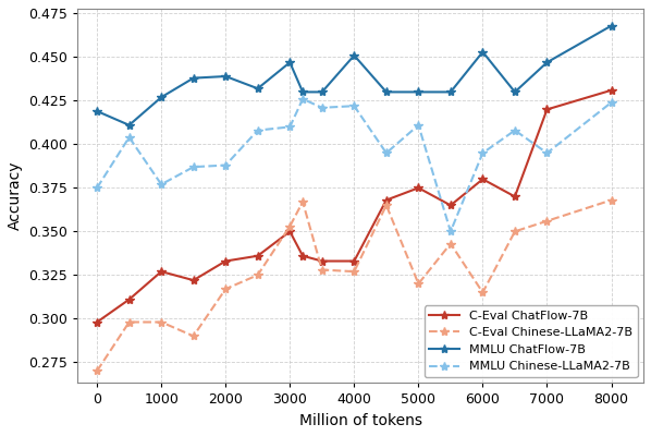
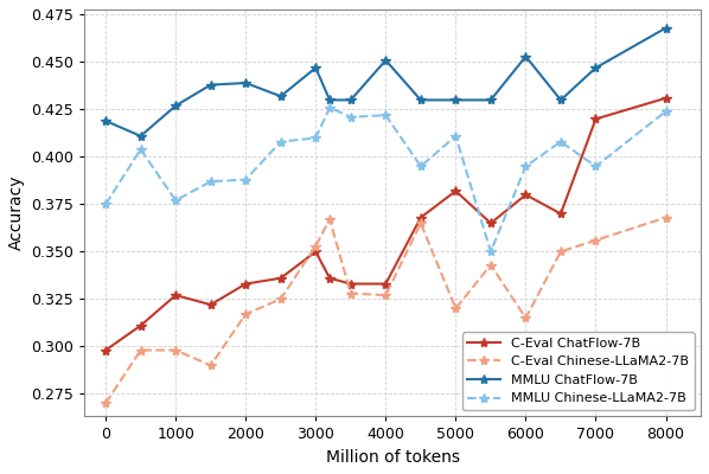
C-Eval ChatFlow-7B/5000: 0.375 -> 0.382
